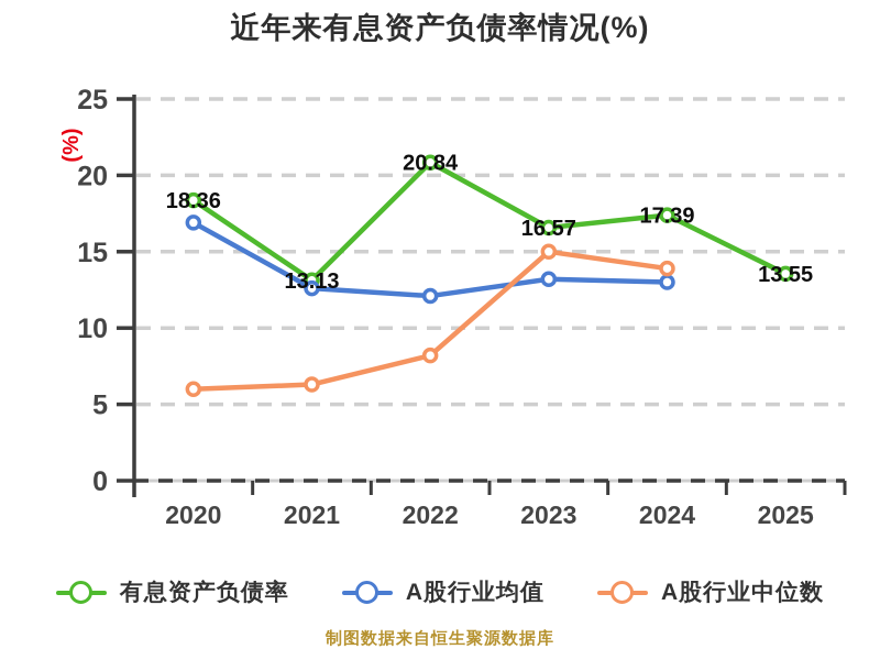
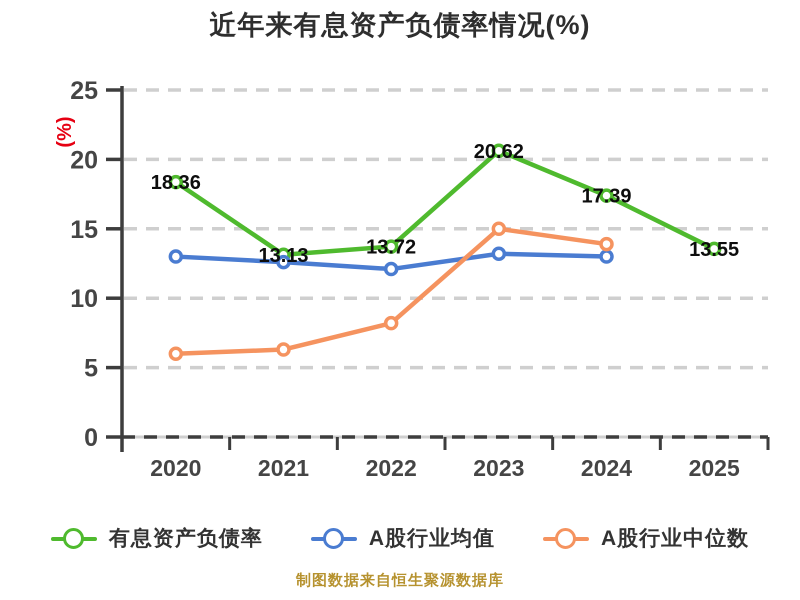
A股行业均值/2020: 16.9 -> 13.0
有息资产负债率/2022: 20.84 -> 13.72
有息资产负债率/2023: 16.57 -> 20.62
